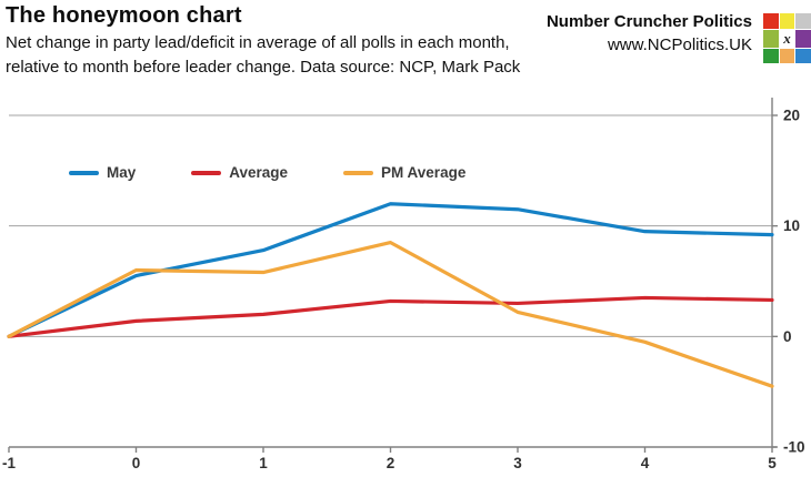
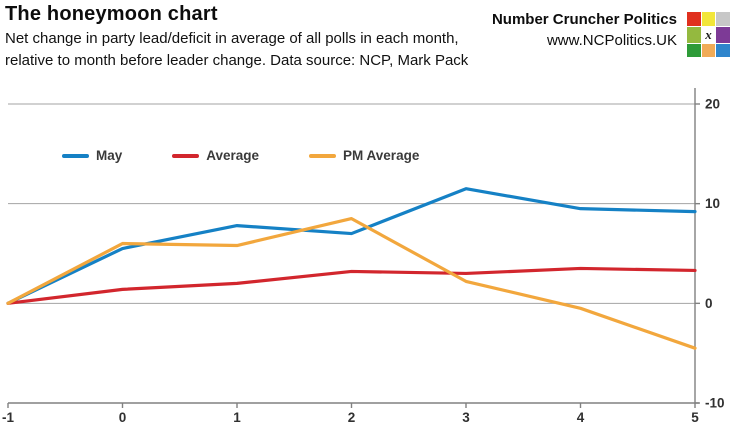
May/2: 12 -> 7
